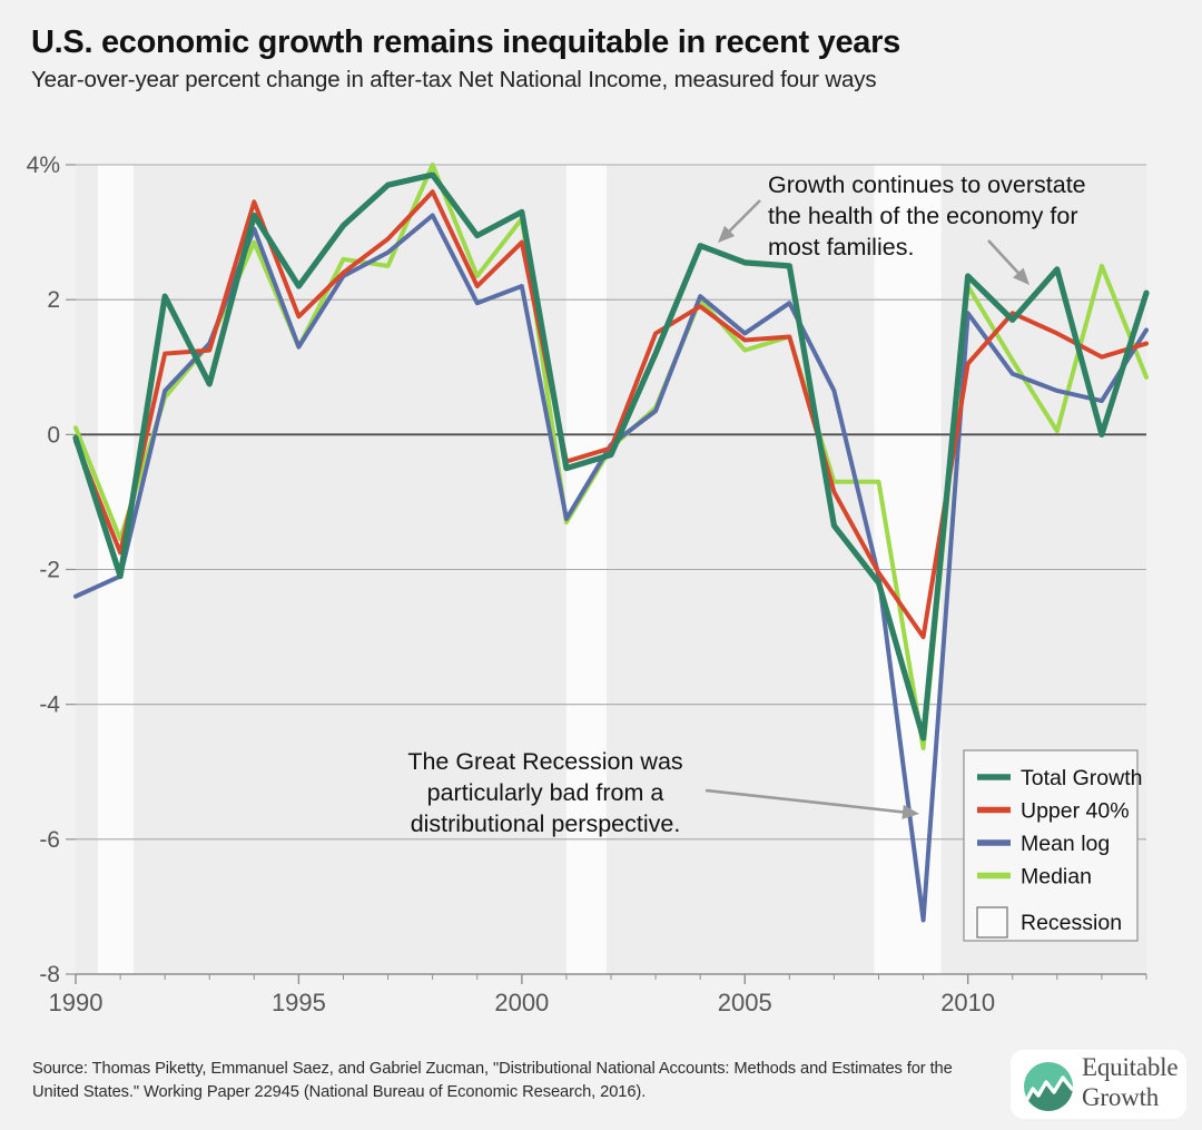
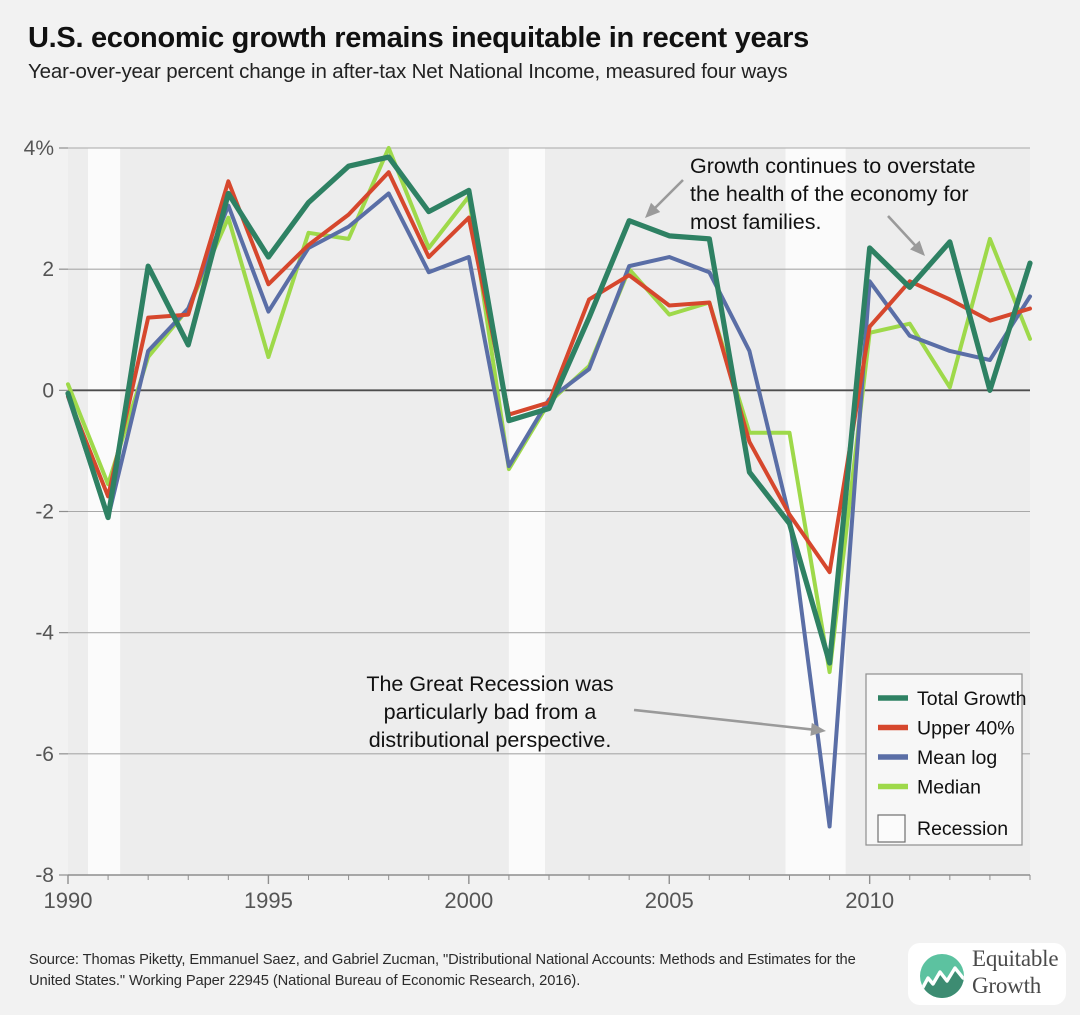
Mean log/1990: -2.4% -> -0.1%
Median/1995: 1.3% -> 0.6%
Mean log/2005: 1.5% -> 2.2%
Median/2010: 2.2% -> 0.9%
